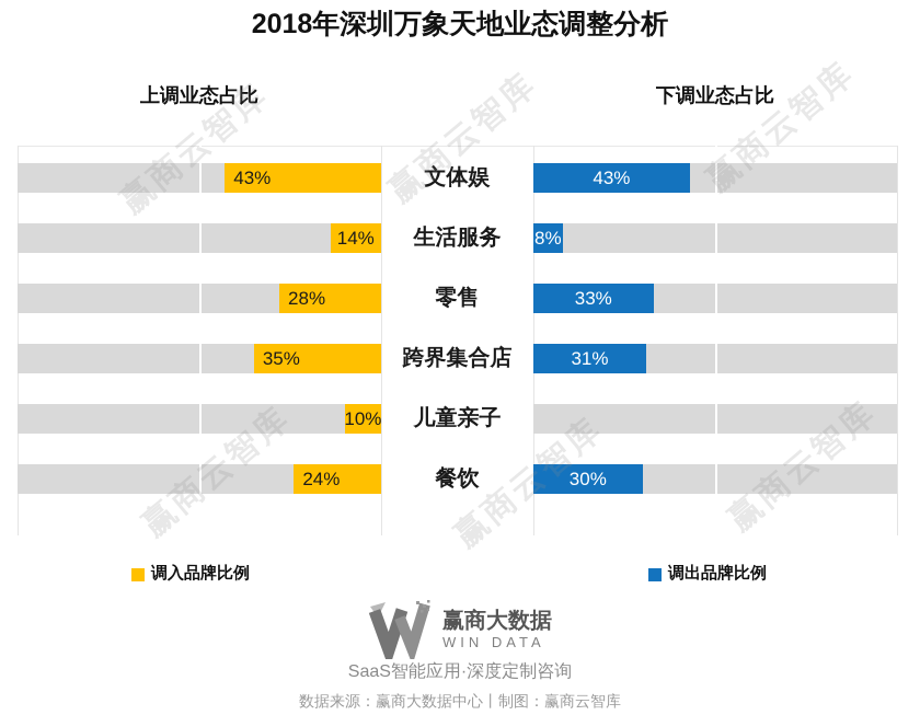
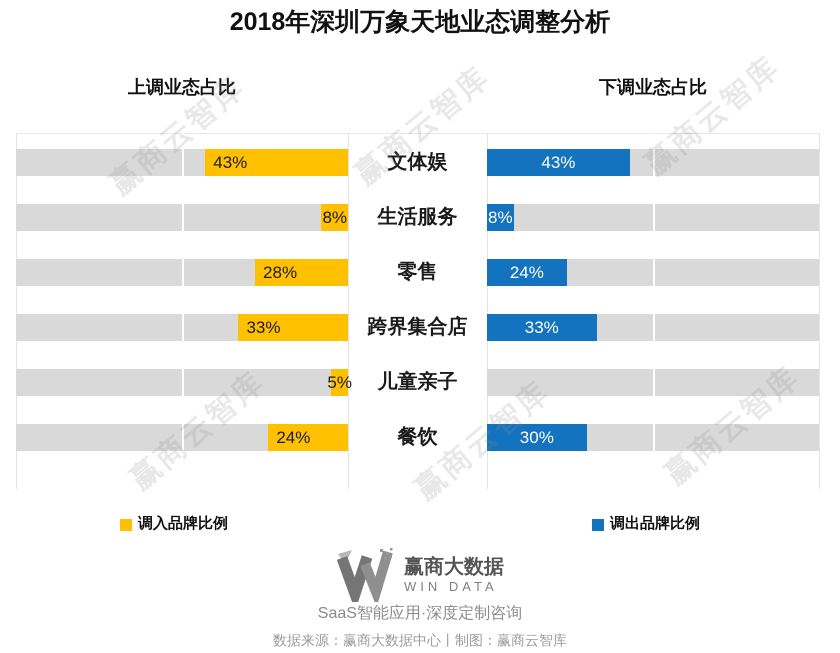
调入品牌比例/生活服务: 14% -> 8%
调出品牌比例/零售: 33% -> 24%
调入品牌比例/跨界集合店: 35% -> 33%
调出品牌比例/跨界集合店: 31% -> 33%
调入品牌比例/儿童亲子: 10% -> 5%
